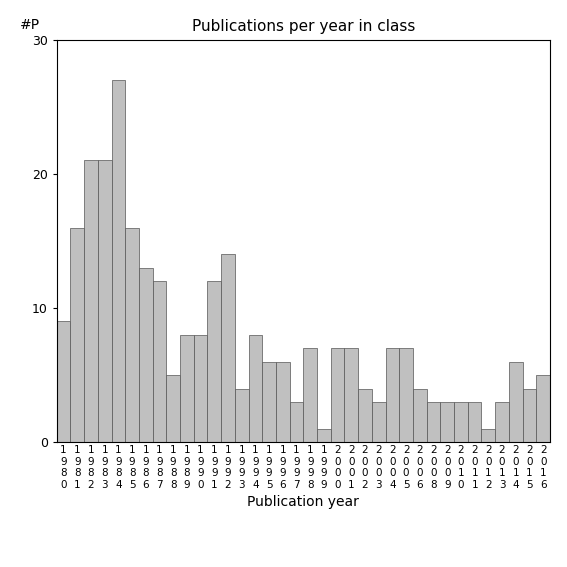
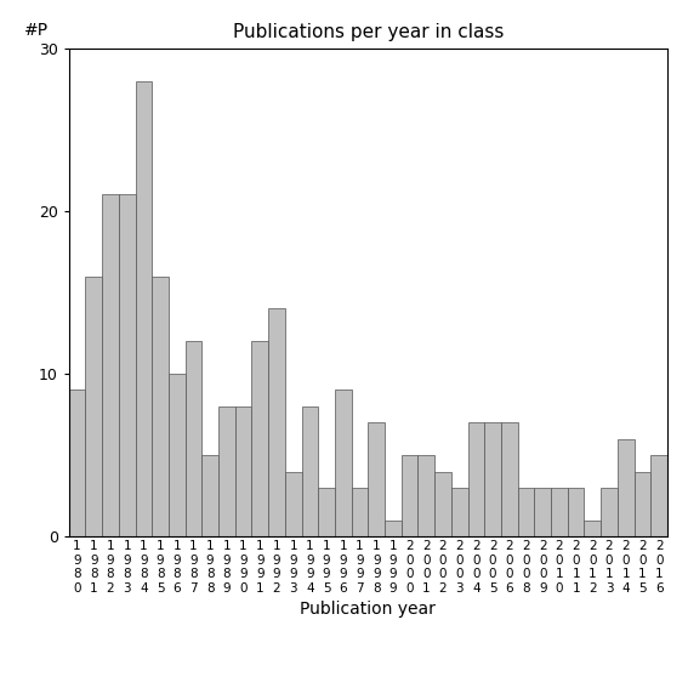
1 9 8 4: 27 -> 28
1 9 8 6: 13 -> 10
1 9 9 5: 6 -> 3
1 9 9 6: 6 -> 9
2 0 0 0: 7 -> 5
2 0 0 1: 7 -> 5
2 0 0 6: 4 -> 7
